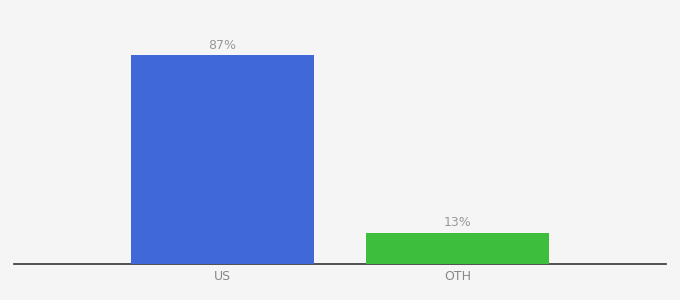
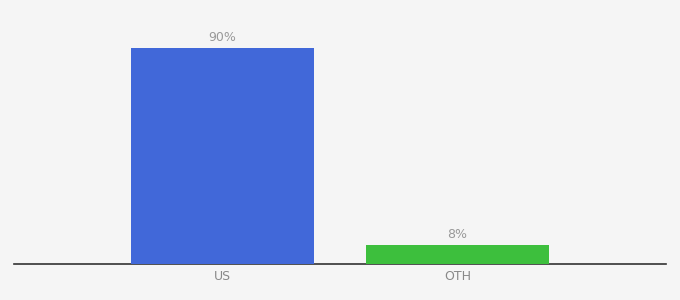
US: 87% -> 90%
OTH: 13% -> 8%
